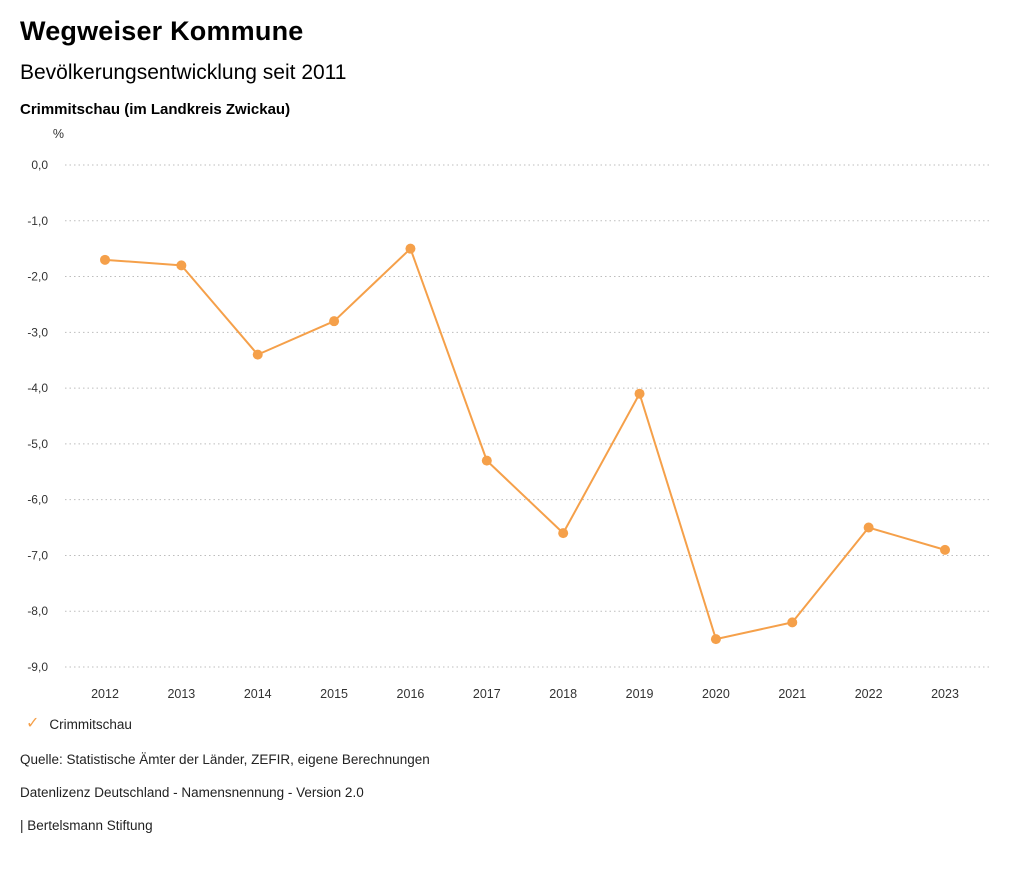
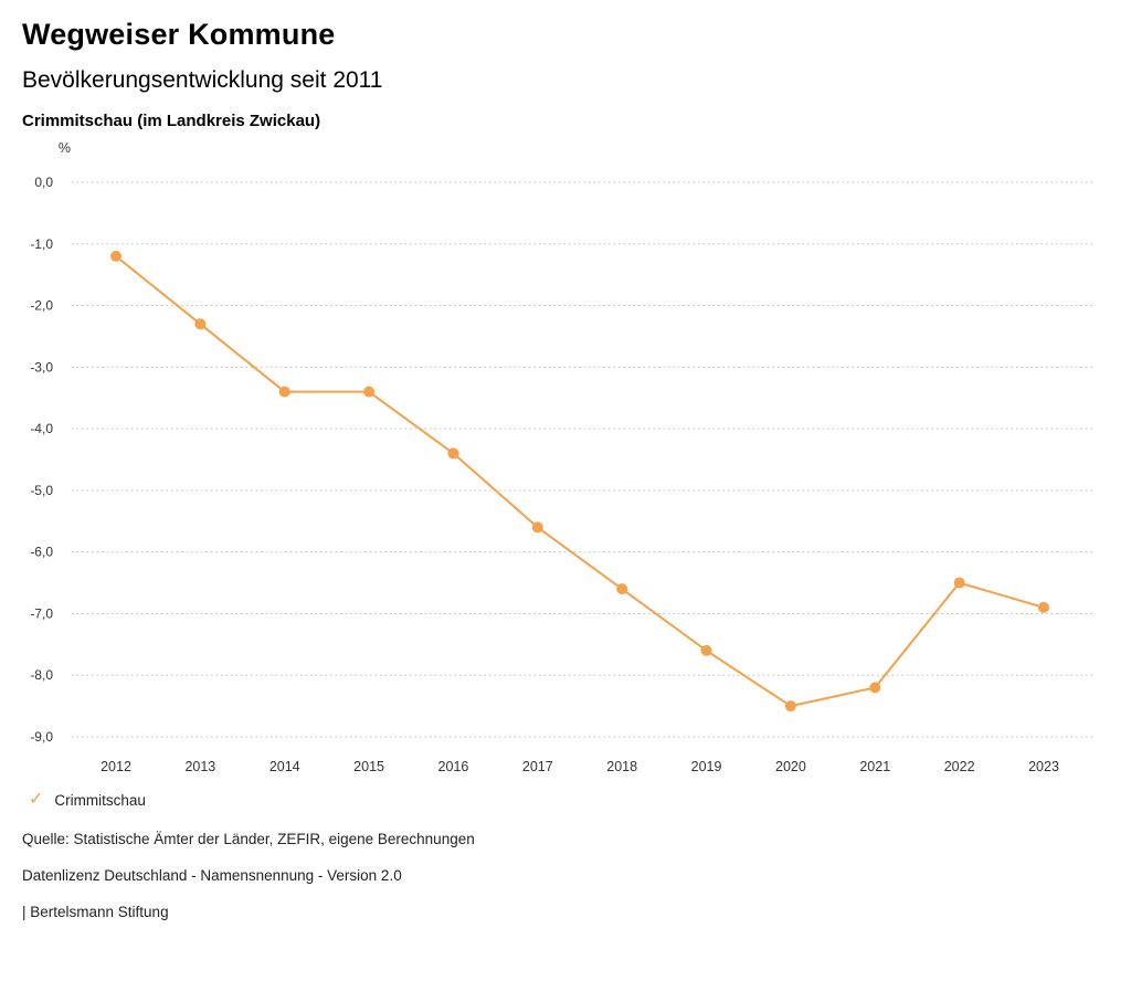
2012: -1,7 -> -1,2
2013: -1,8 -> -2,3
2015: -2,8 -> -3,4
2016: -1,5 -> -4,4
2017: -5,3 -> -5,6
2019: -4,1 -> -7,6
